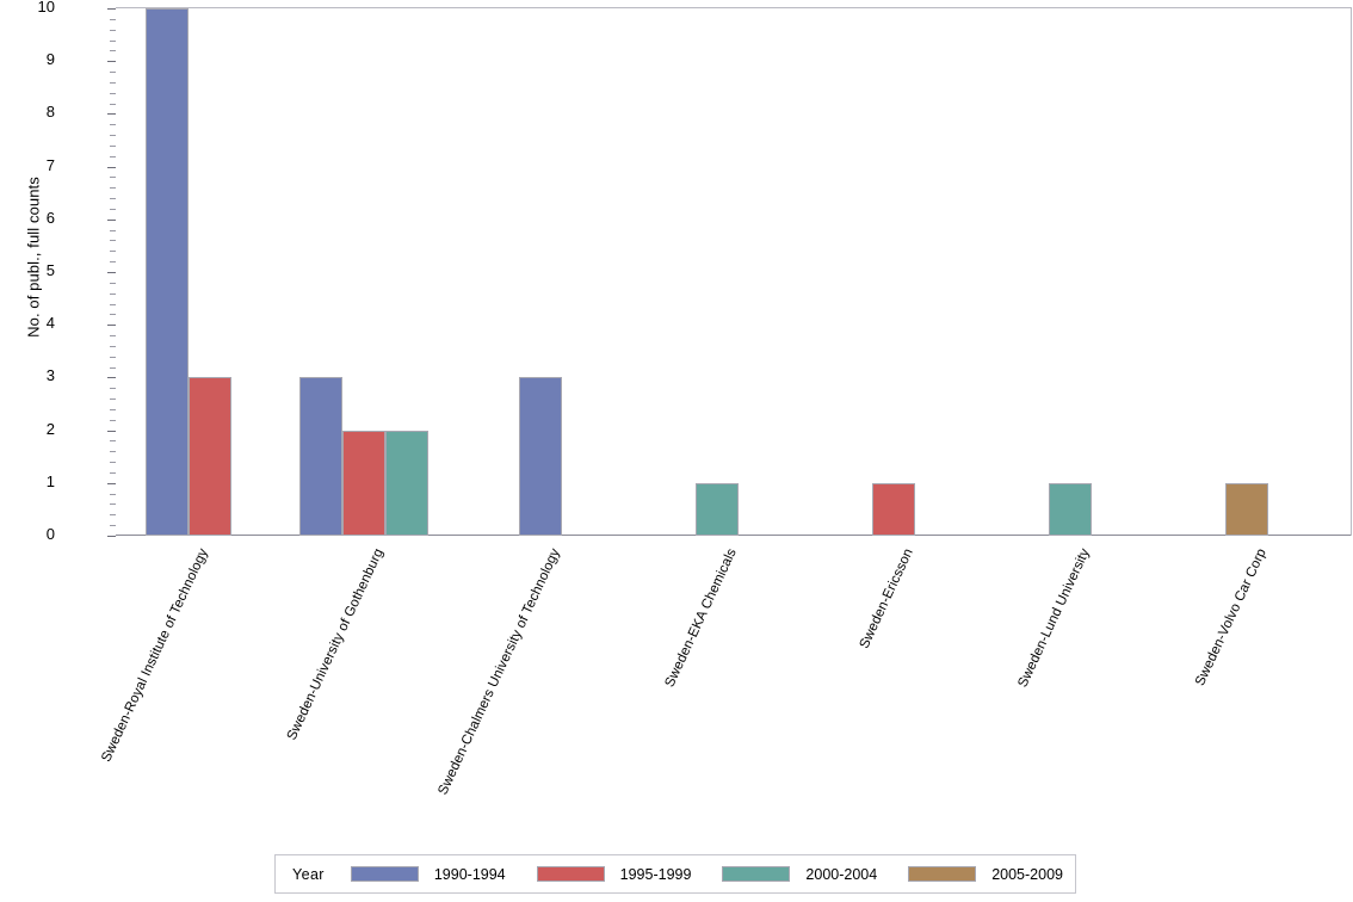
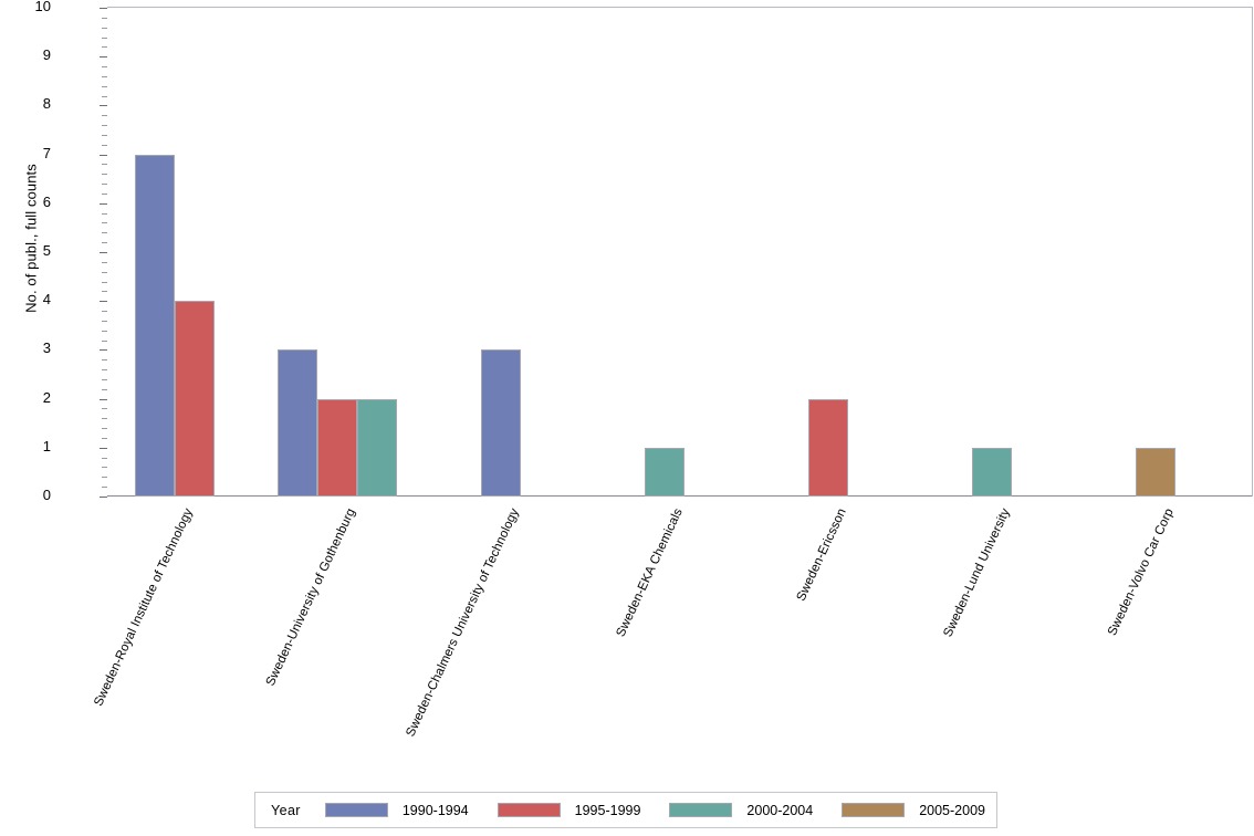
1990-1994/Sweden-Royal Institute of Technology: 10 -> 7
1995-1999/Sweden-Royal Institute of Technology: 3 -> 4
1995-1999/Sweden-Ericsson: 1 -> 2
